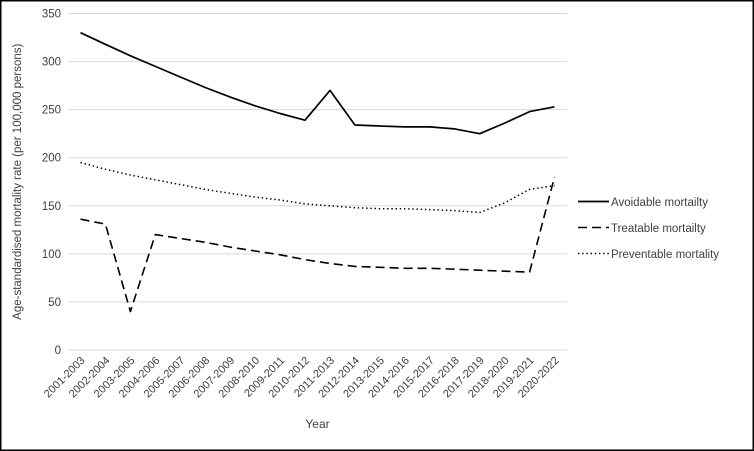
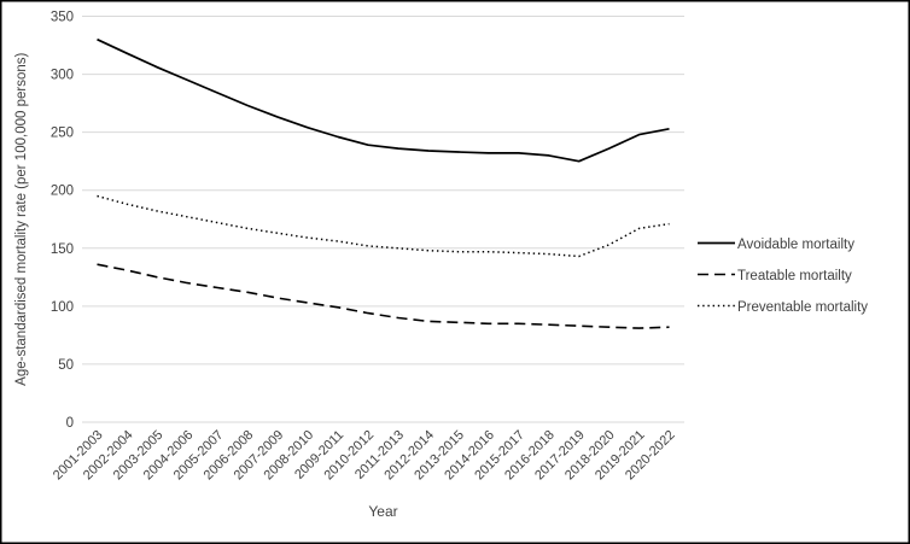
Treatable mortailty/2003-2005: 40 -> 120
Avoidable mortailty/2011-2013: 270 -> 240
Treatable mortailty/2020-2022: 180 -> 80
